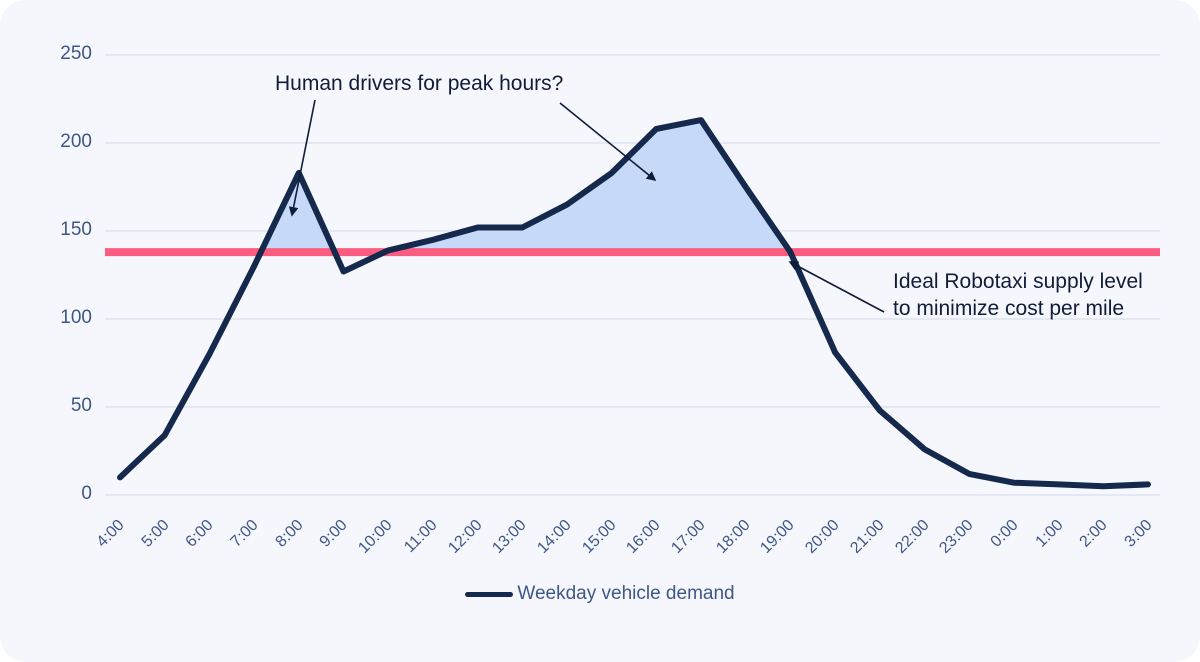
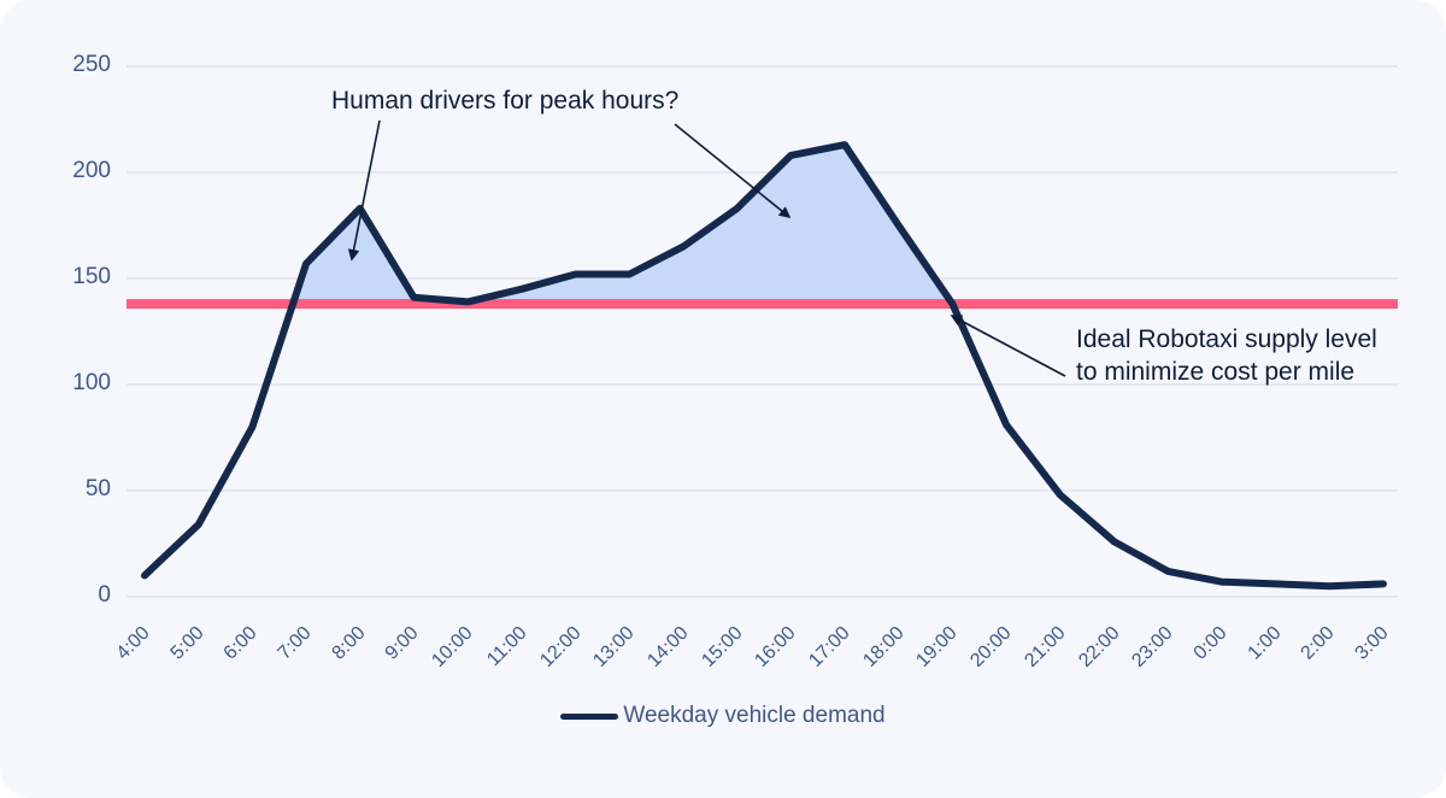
7:00: 130 -> 157
9:00: 127 -> 141
